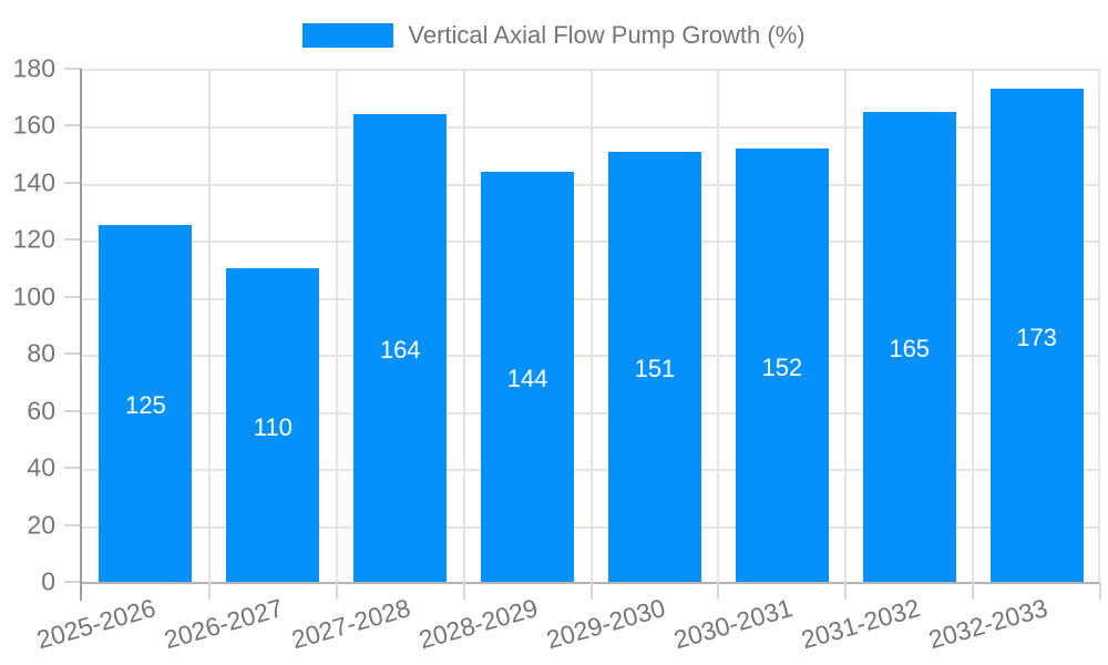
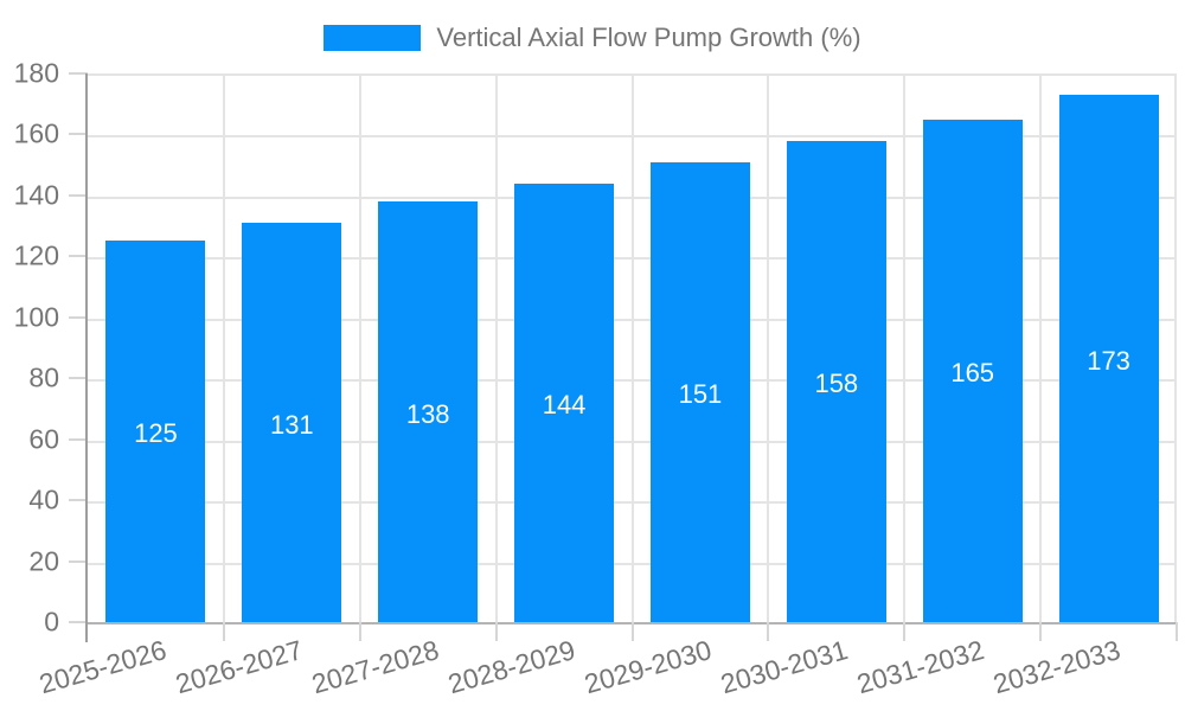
2026-2027: 110 -> 131
2027-2028: 164 -> 138
2030-2031: 152 -> 158
